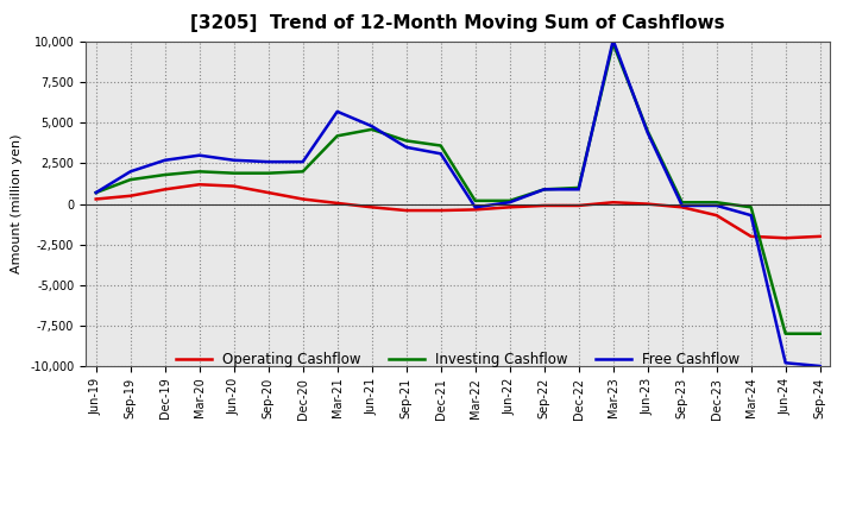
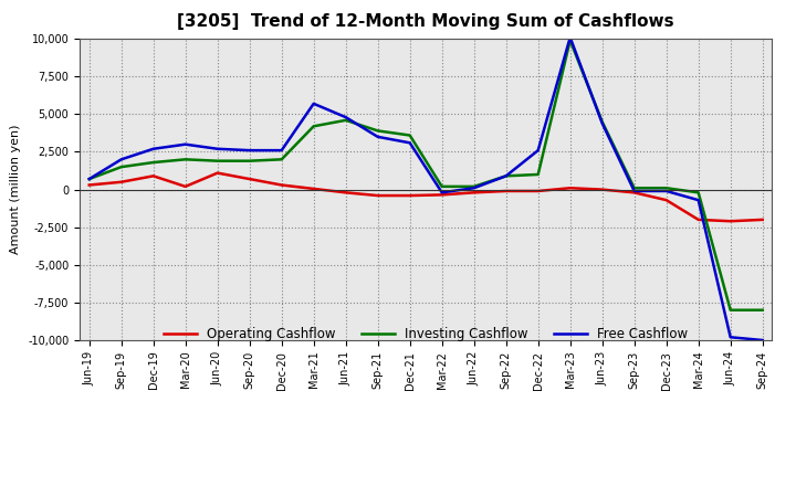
Operating Cashflow/Mar-20: 1,200 -> 200
Free Cashflow/Dec-22: 900 -> 2,600
